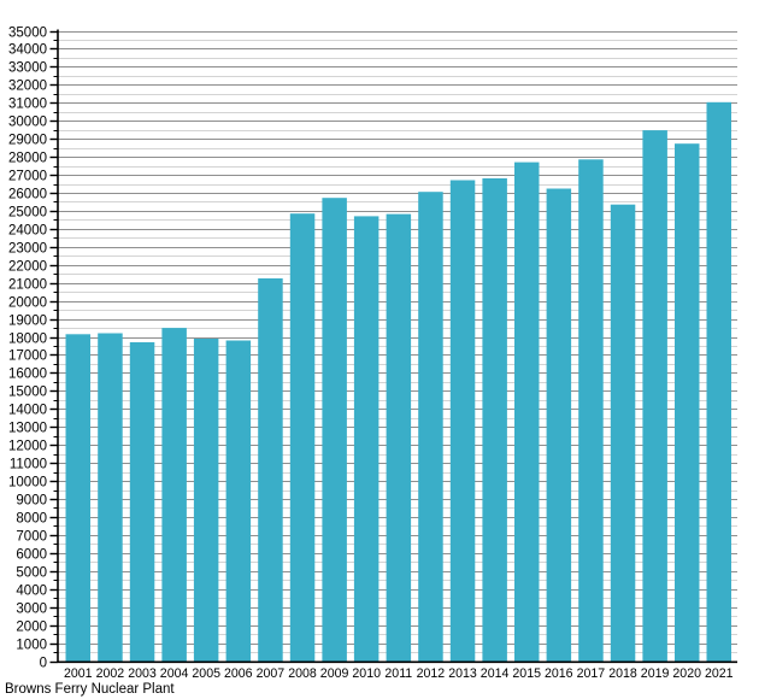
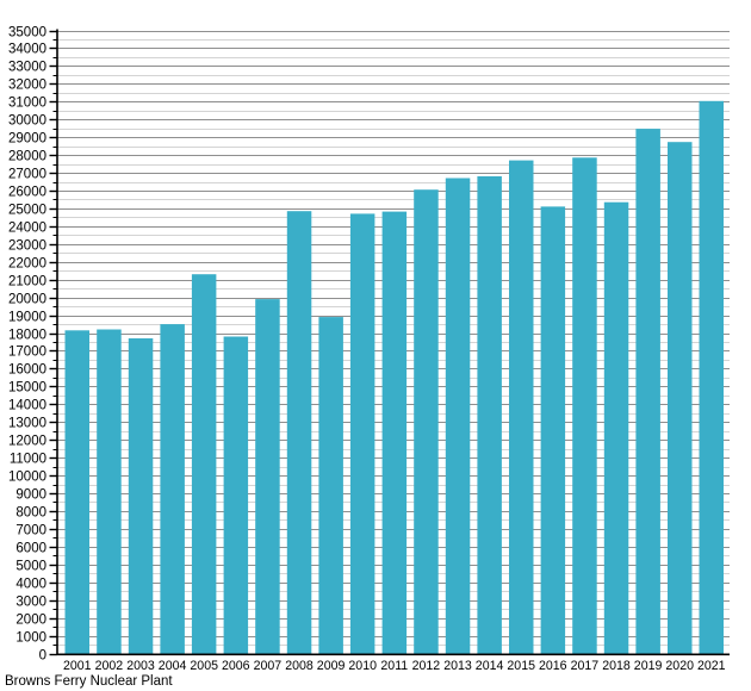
2005: 17900 -> 21300
2007: 21200 -> 19900
2009: 25700 -> 18900
2016: 26200 -> 25100
